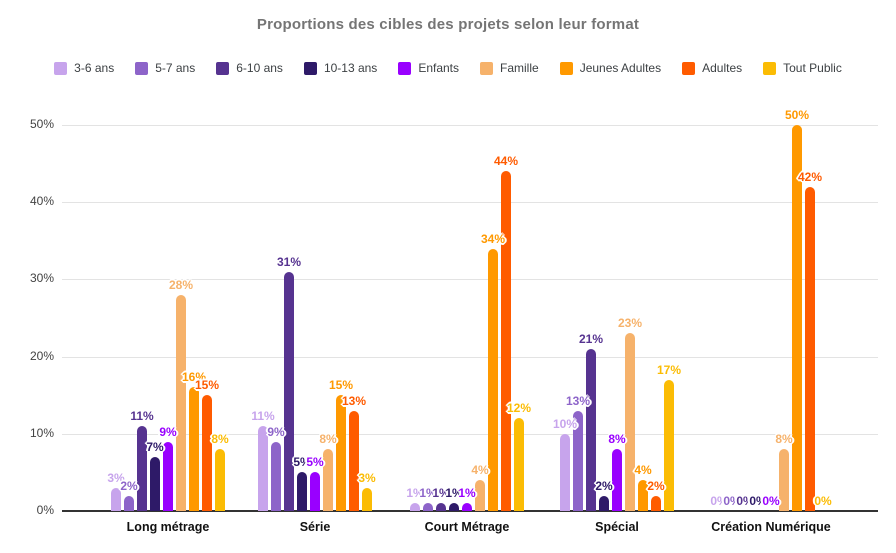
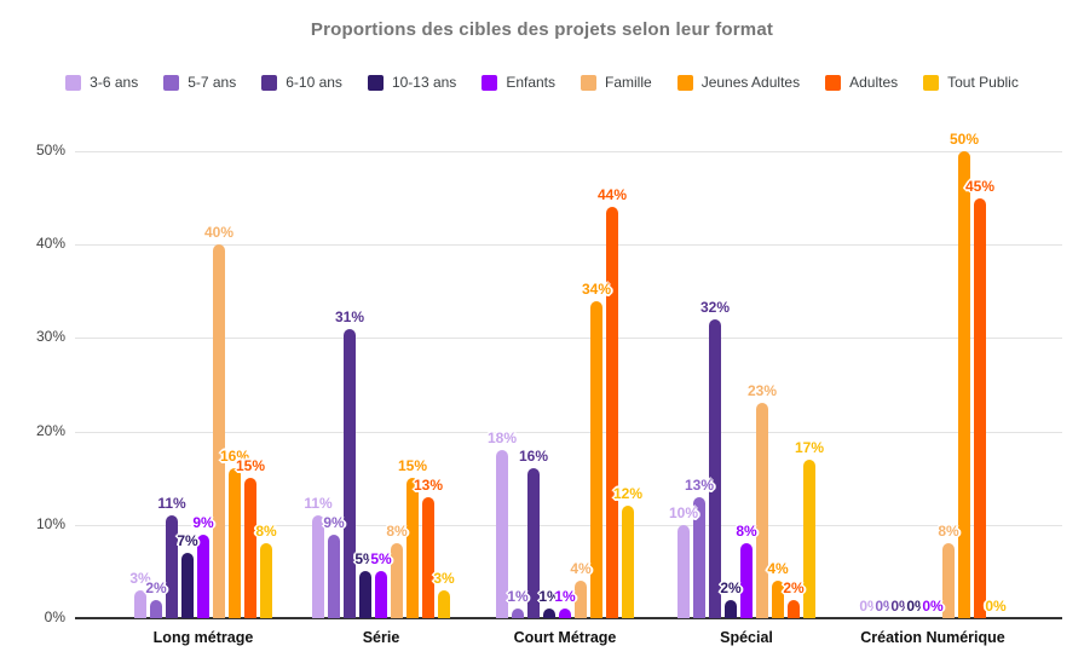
Famille/Long métrage: 28% -> 40%
3-6 ans/Court Métrage: 1% -> 18%
6-10 ans/Court Métrage: 1% -> 16%
6-10 ans/Spécial: 21% -> 32%
Adultes/Création Numérique: 42% -> 45%
